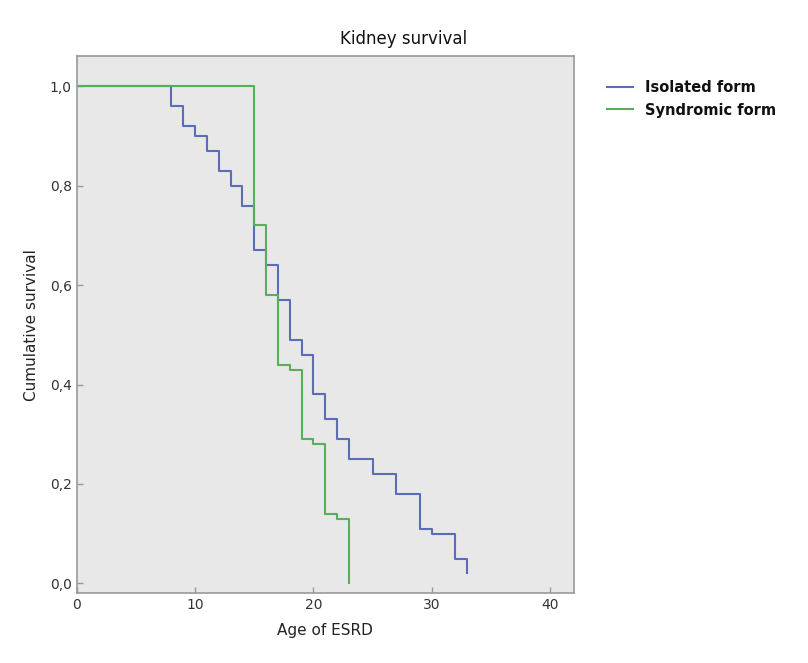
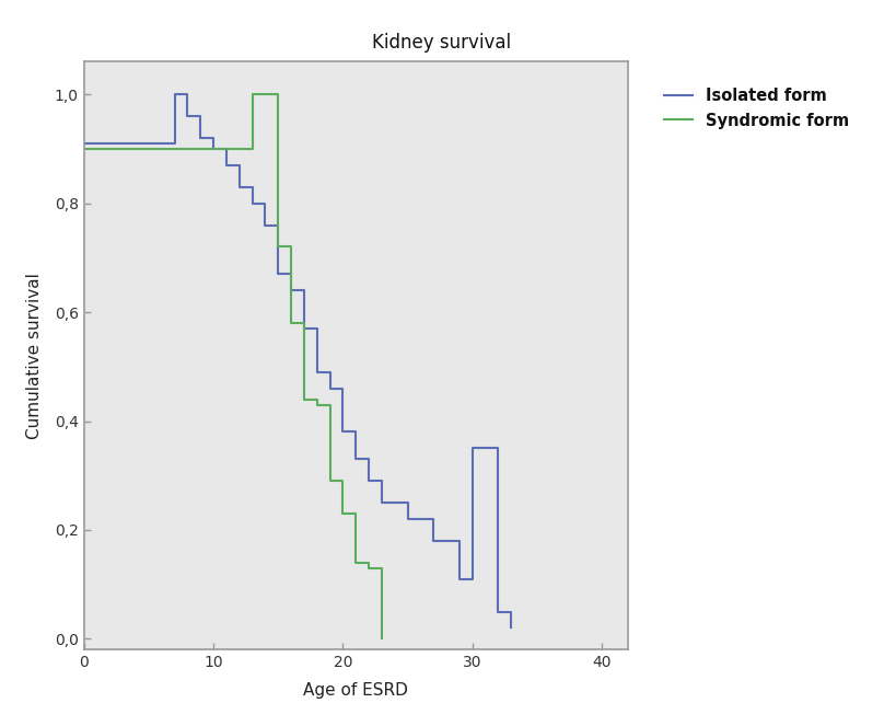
Isolated form/0: 1,00 -> 0,91
Syndromic form/0: 1,00 -> 0,90
Syndromic form/20: 0,28 -> 0,23
Isolated form/30: 0,10 -> 0,35
